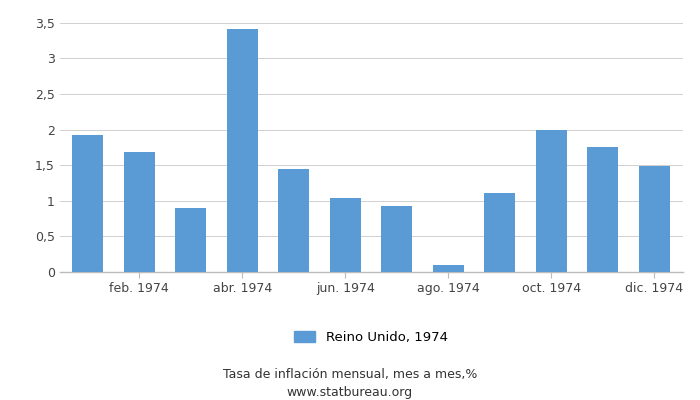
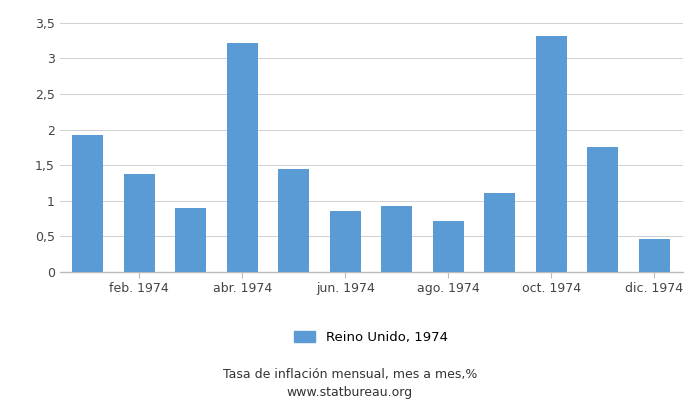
feb. 1974: 1,69 -> 1,38
abr. 1974: 3,41 -> 3,22
jun. 1974: 1,04 -> 0,86
ago. 1974: 0,10 -> 0,72
oct. 1974: 1,99 -> 3,32
dic. 1974: 1,49 -> 0,46
